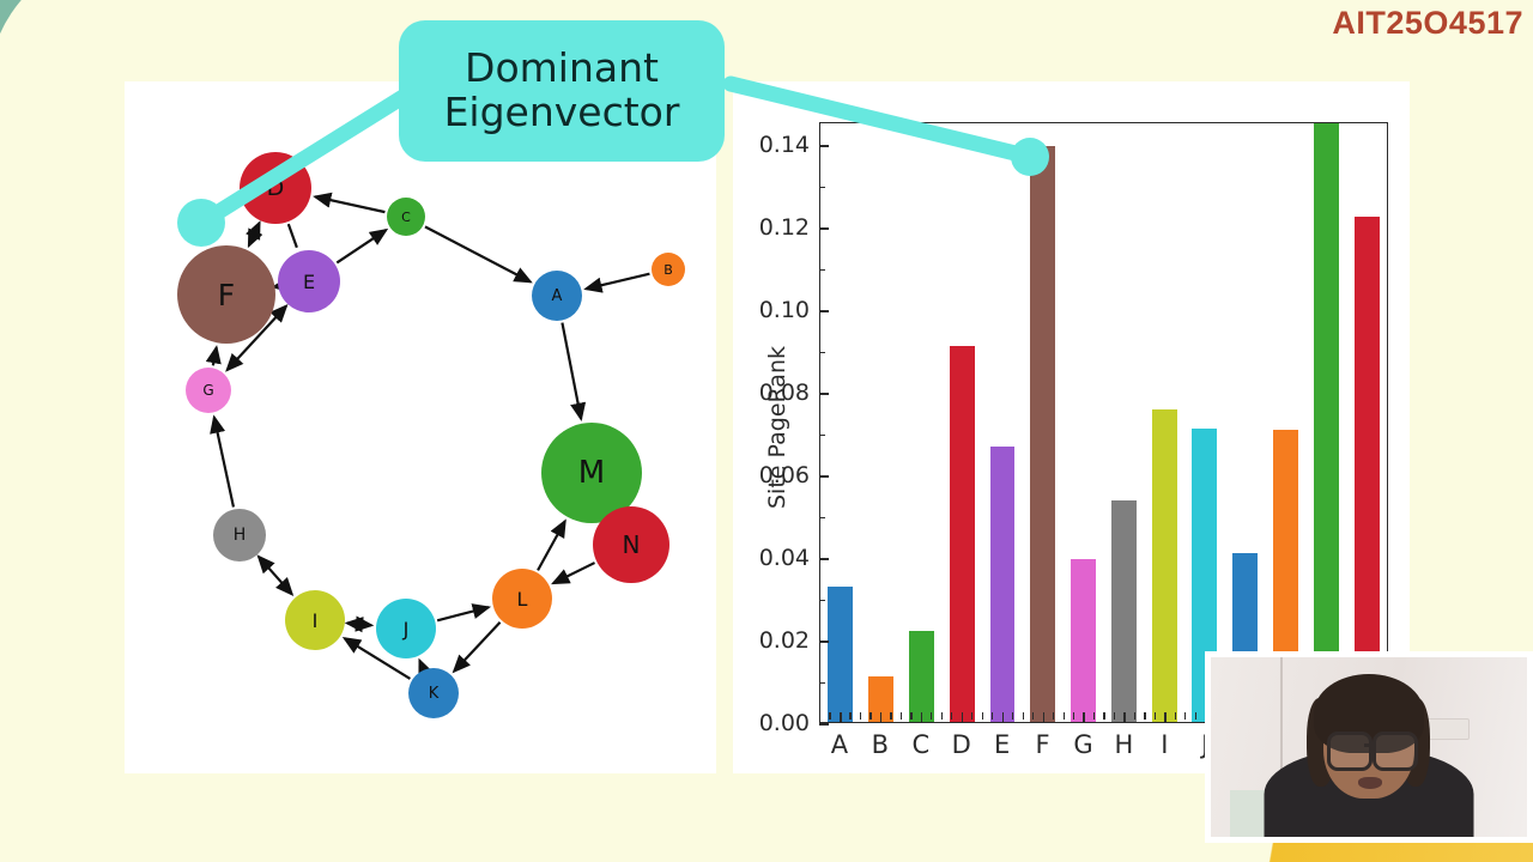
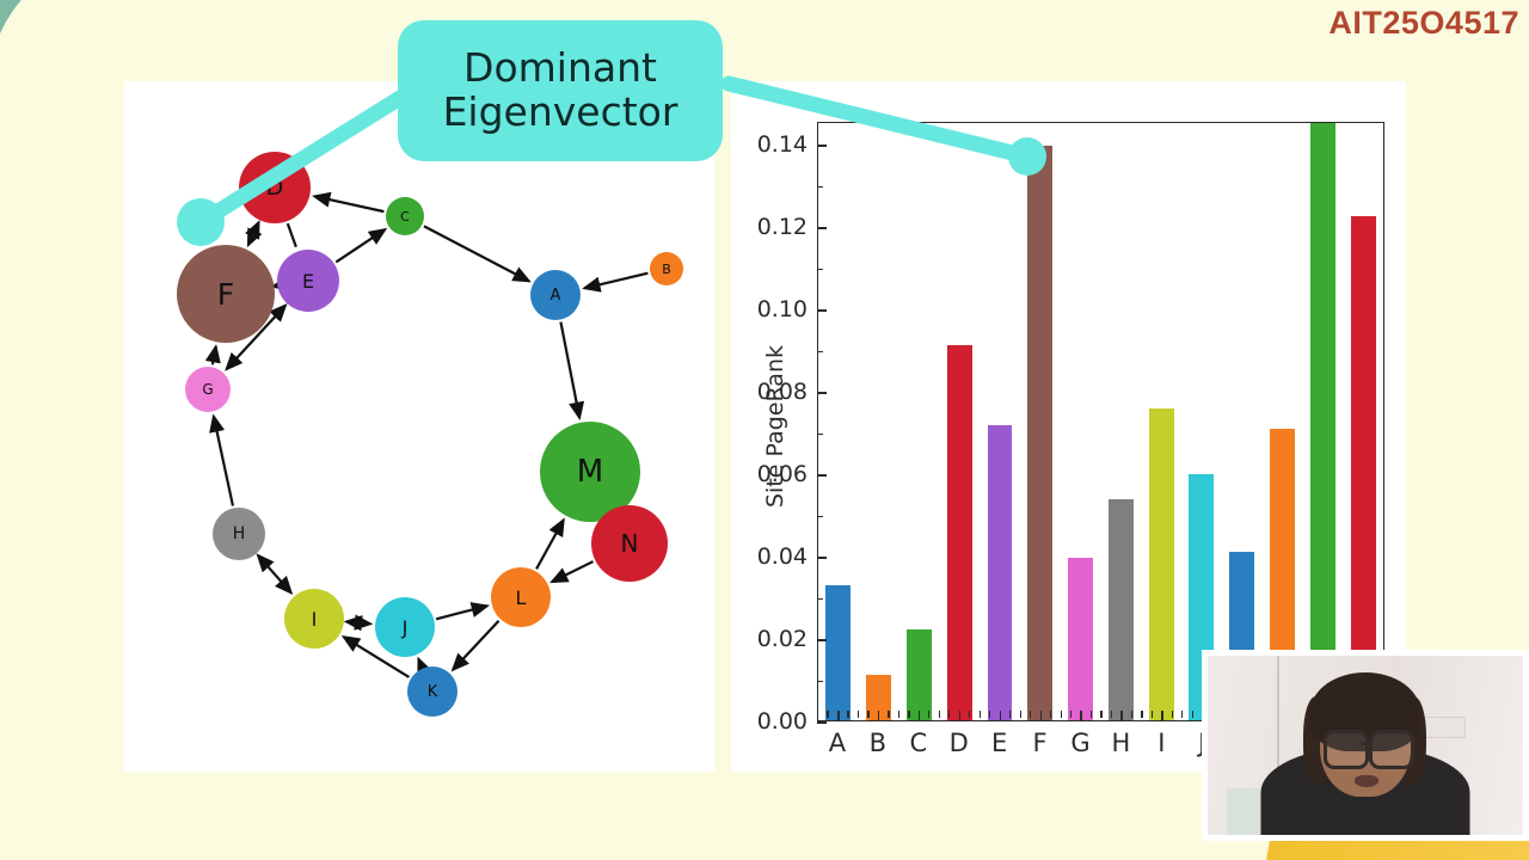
E: 0.067 -> 0.072
J: 0.071 -> 0.060
